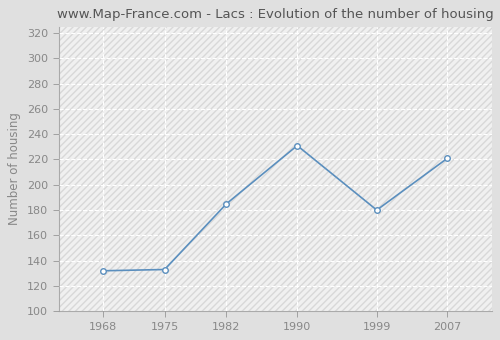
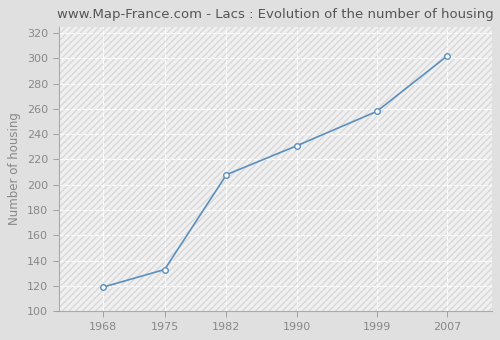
1968: 132 -> 119
1982: 185 -> 208
1999: 180 -> 258
2007: 221 -> 302
